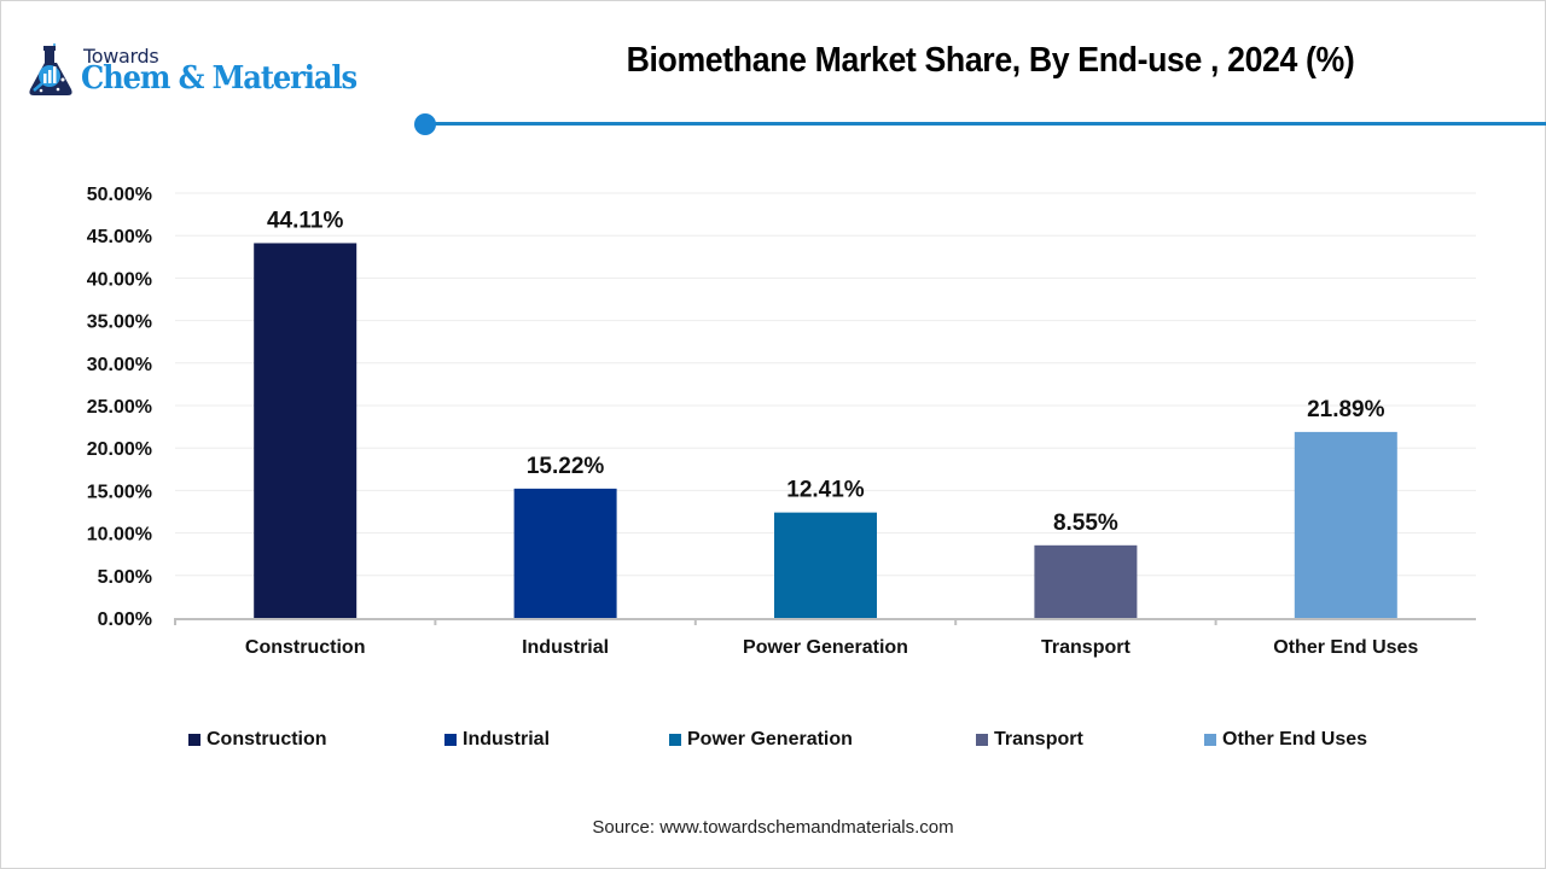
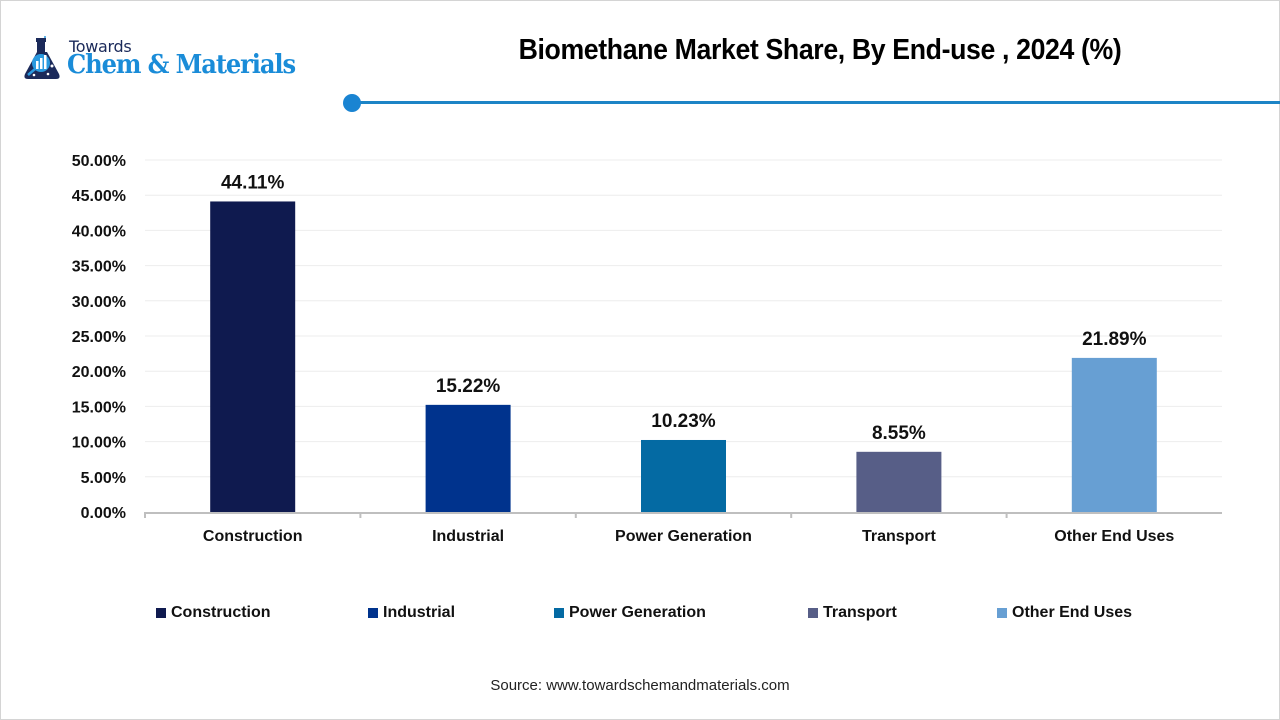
Power Generation: 12.41% -> 10.23%
